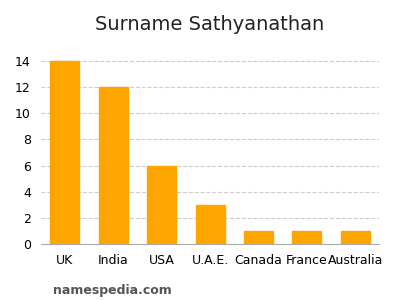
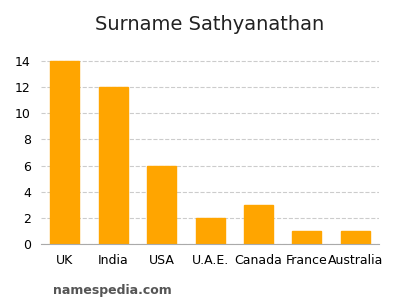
U.A.E.: 3 -> 2
Canada: 1 -> 3
